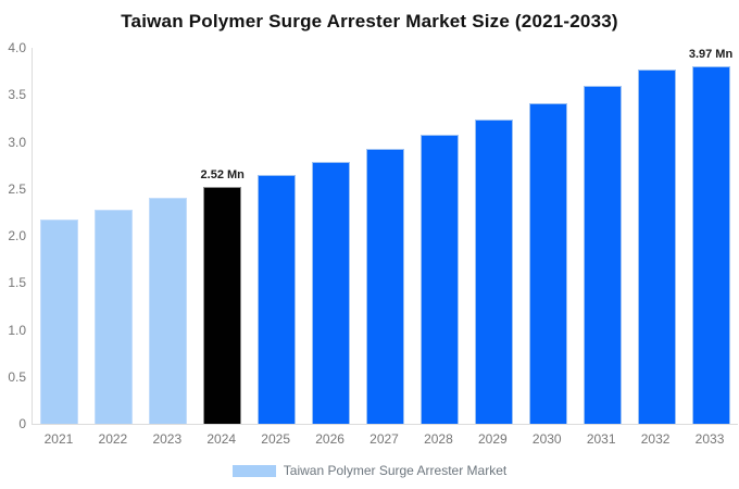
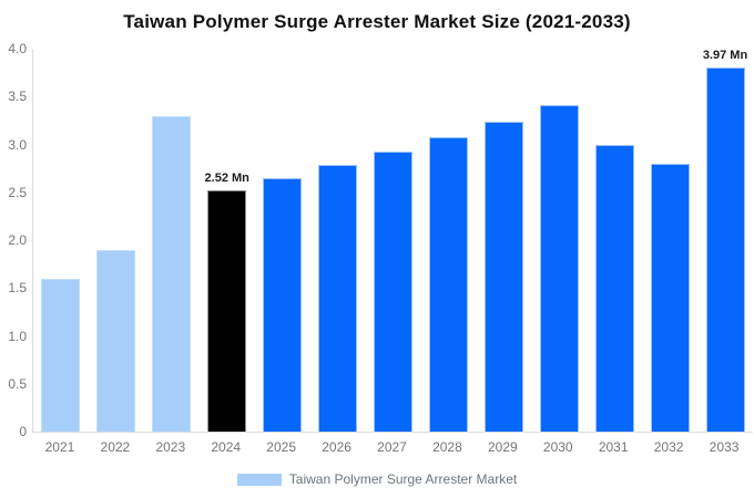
2021: 2.2 -> 1.6
2022: 2.3 -> 1.9
2023: 2.4 -> 3.3
2031: 3.6 -> 3.0
2032: 3.8 -> 2.8
